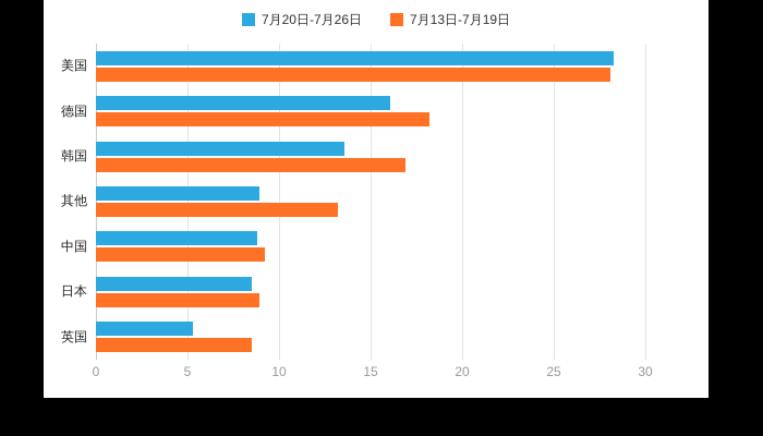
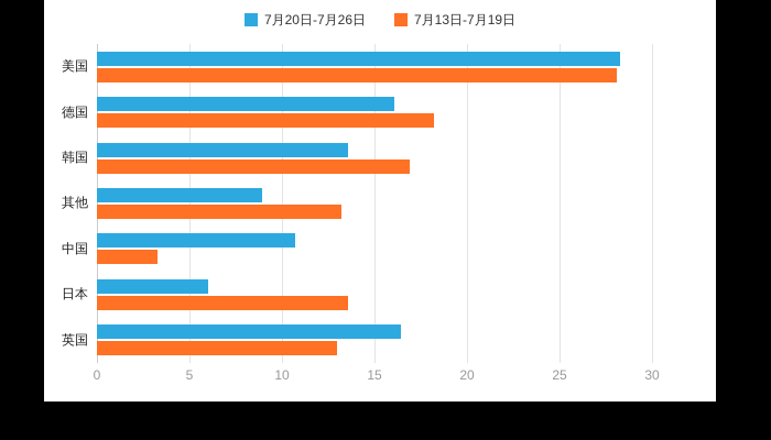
7月20日-7月26日/中国: 8.8 -> 10.7
7月13日-7月19日/中国: 9.2 -> 3.3
7月20日-7月26日/日本: 8.5 -> 6.0
7月13日-7月19日/日本: 8.9 -> 13.6
7月20日-7月26日/英国: 5.3 -> 16.4
7月13日-7月19日/英国: 8.5 -> 13.0
